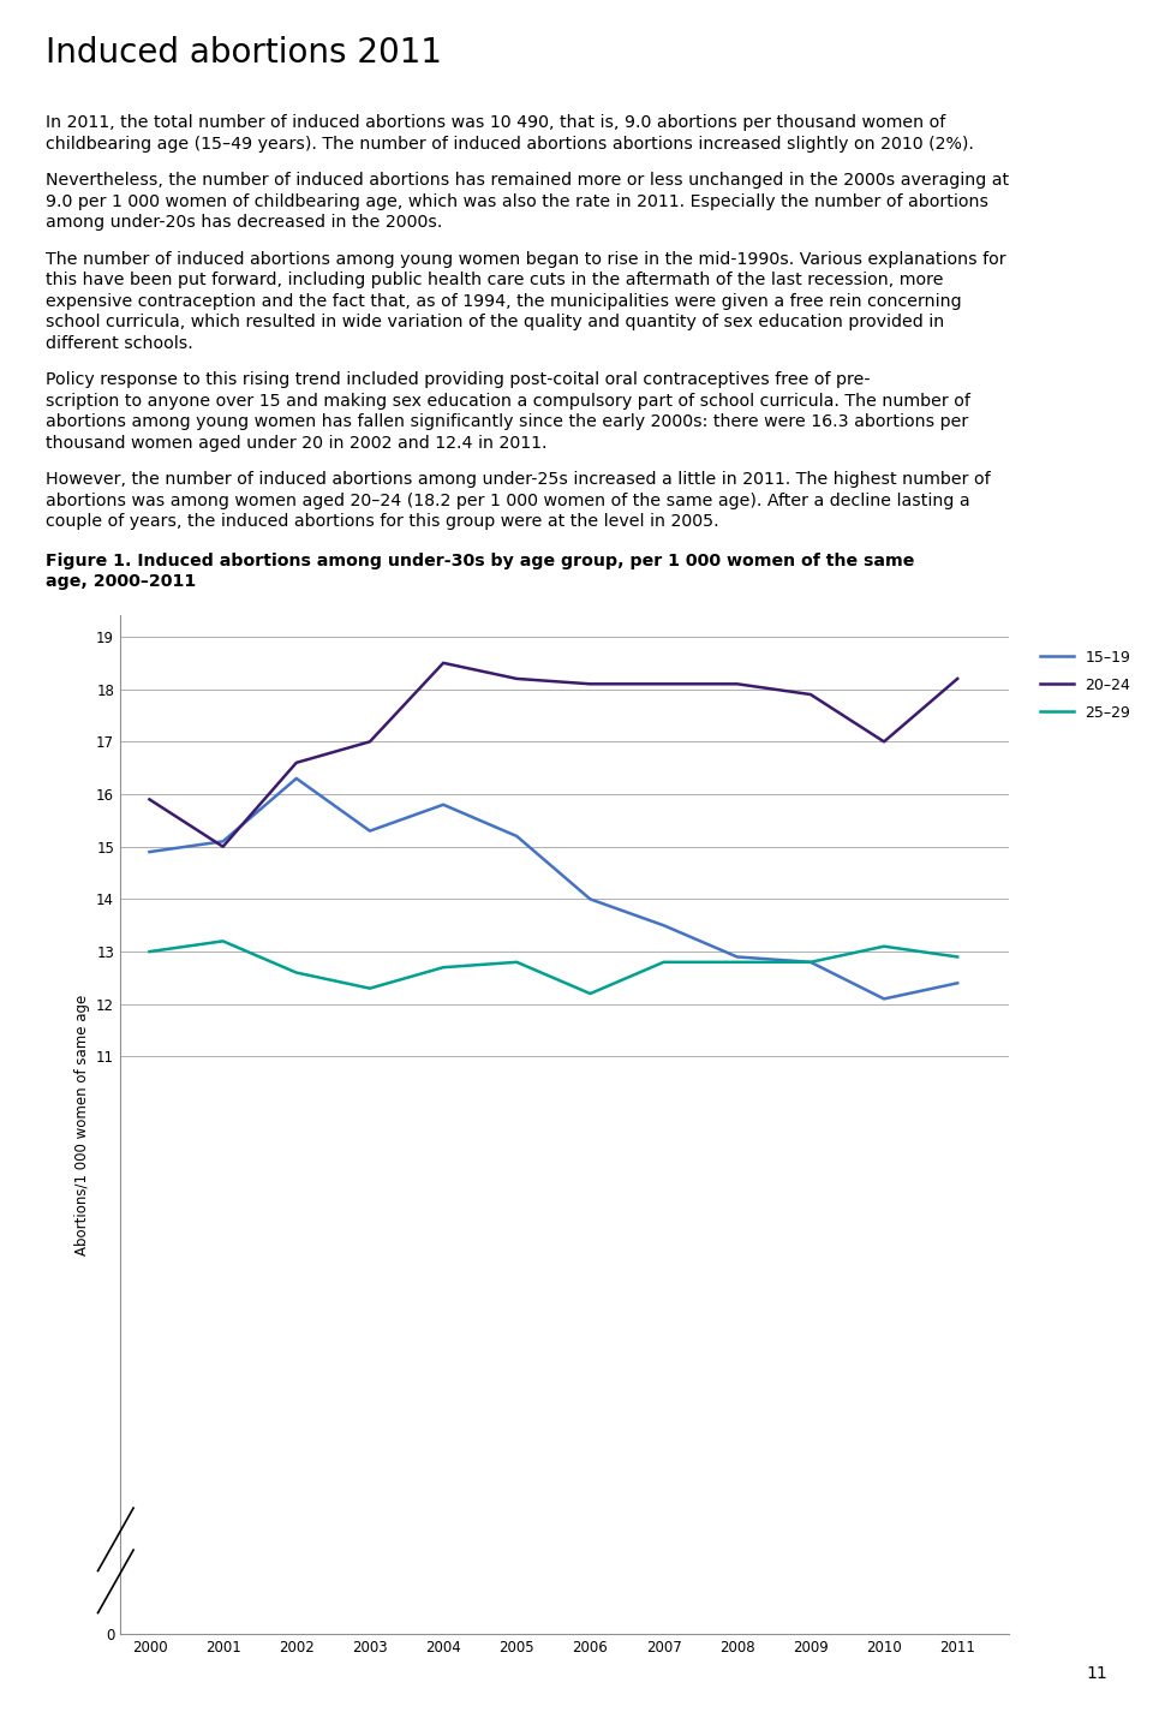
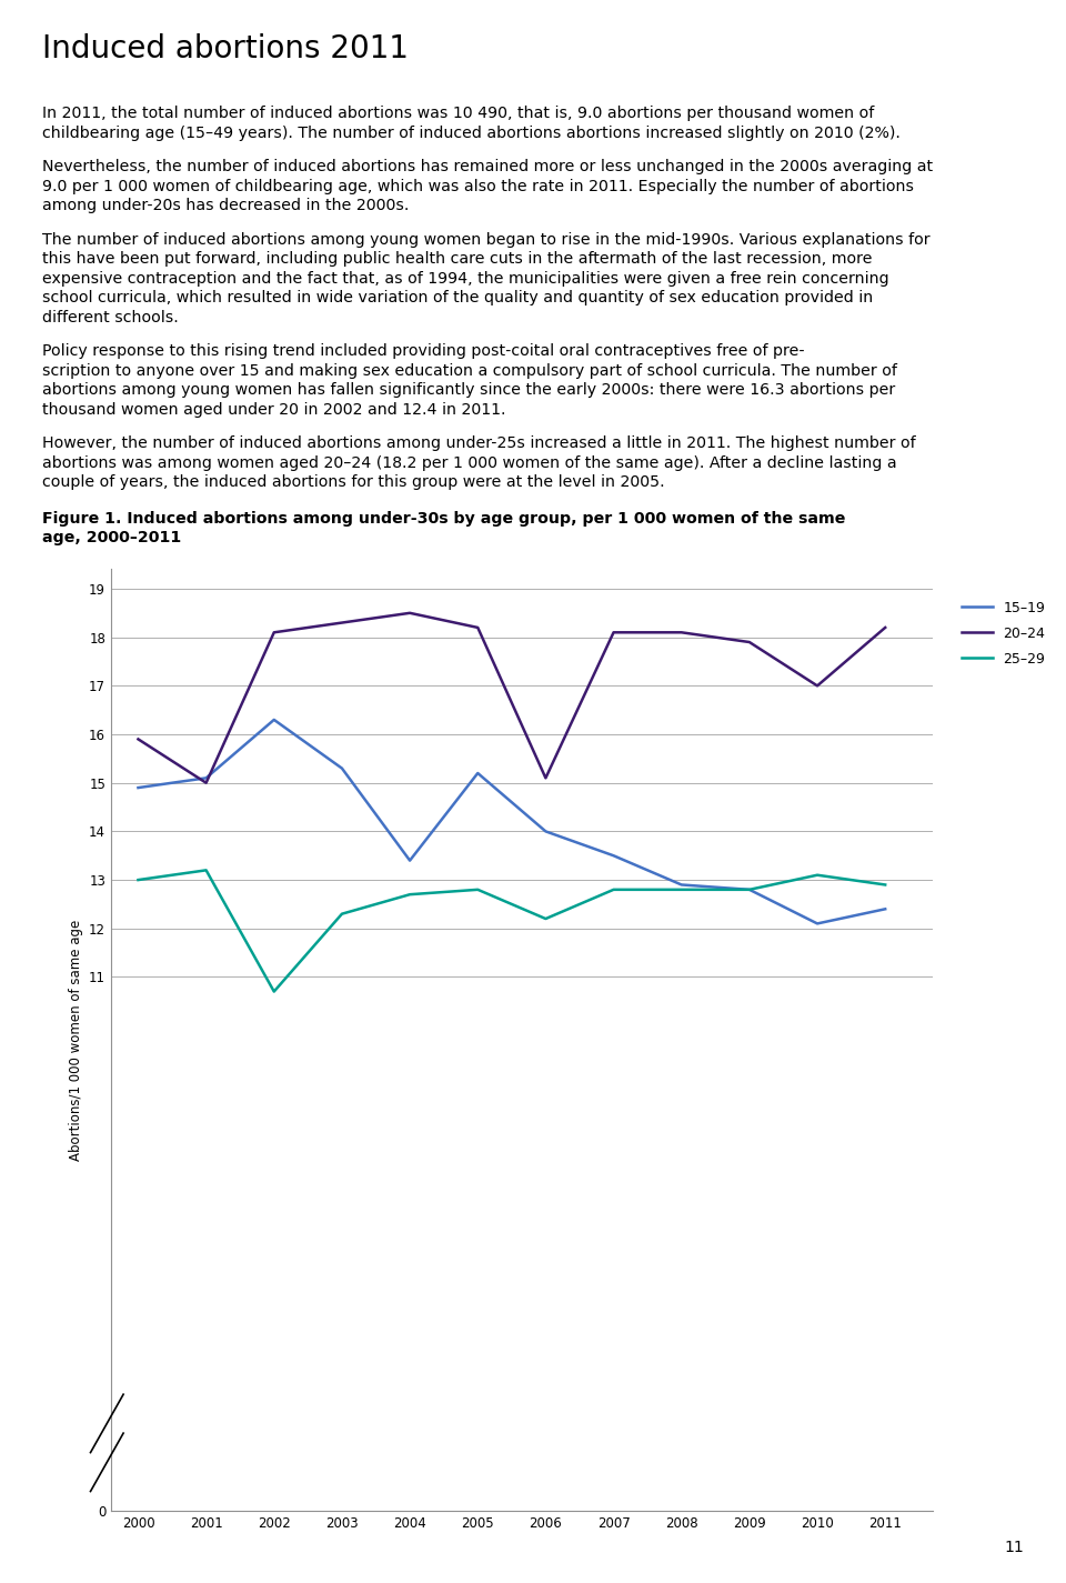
20–24/2002: 16.6 -> 18.1
25–29/2002: 12.6 -> 10.7
20–24/2003: 17.0 -> 18.3
15–19/2004: 15.8 -> 13.4
20–24/2006: 18.1 -> 15.1
